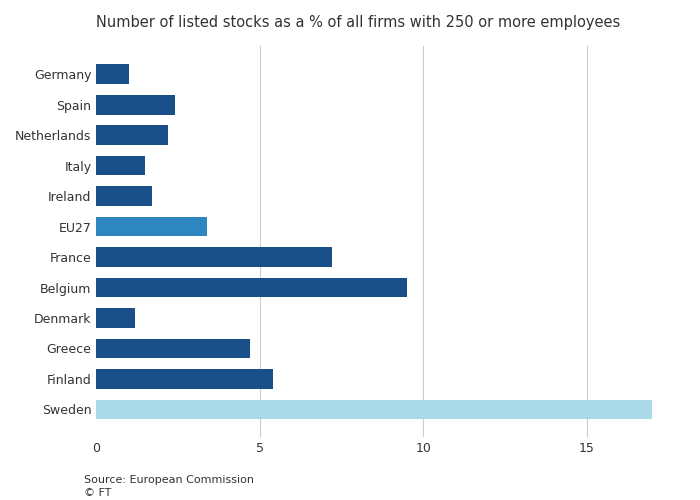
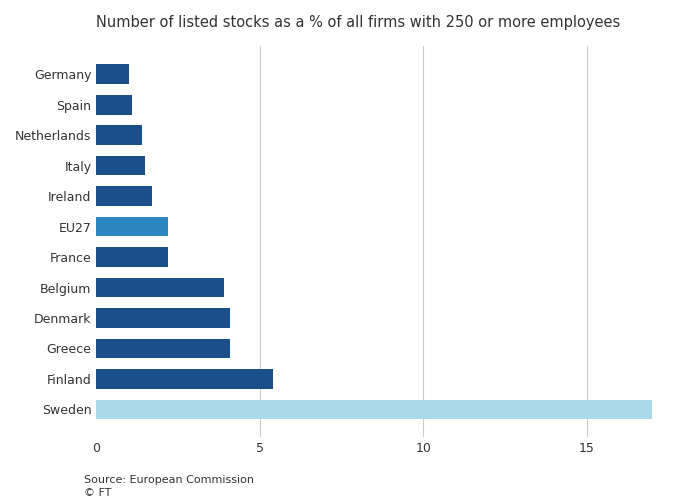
Spain: 2.4 -> 1.1
Netherlands: 2.2 -> 1.4
EU27: 3.4 -> 2.2
France: 7.2 -> 2.2
Belgium: 9.5 -> 3.9
Denmark: 1.2 -> 4.1
Greece: 4.7 -> 4.1
